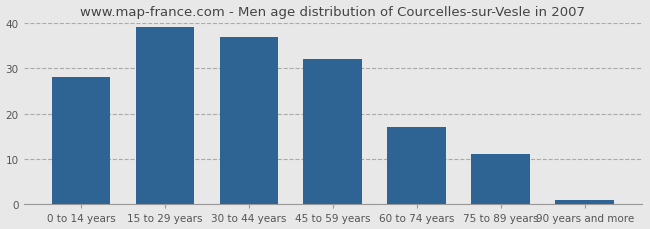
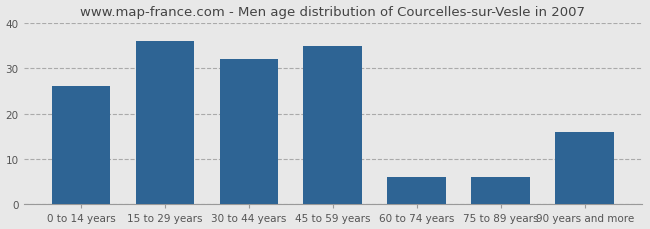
0 to 14 years: 28 -> 26
15 to 29 years: 39 -> 36
30 to 44 years: 37 -> 32
45 to 59 years: 32 -> 35
60 to 74 years: 17 -> 6
75 to 89 years: 11 -> 6
90 years and more: 1 -> 16
